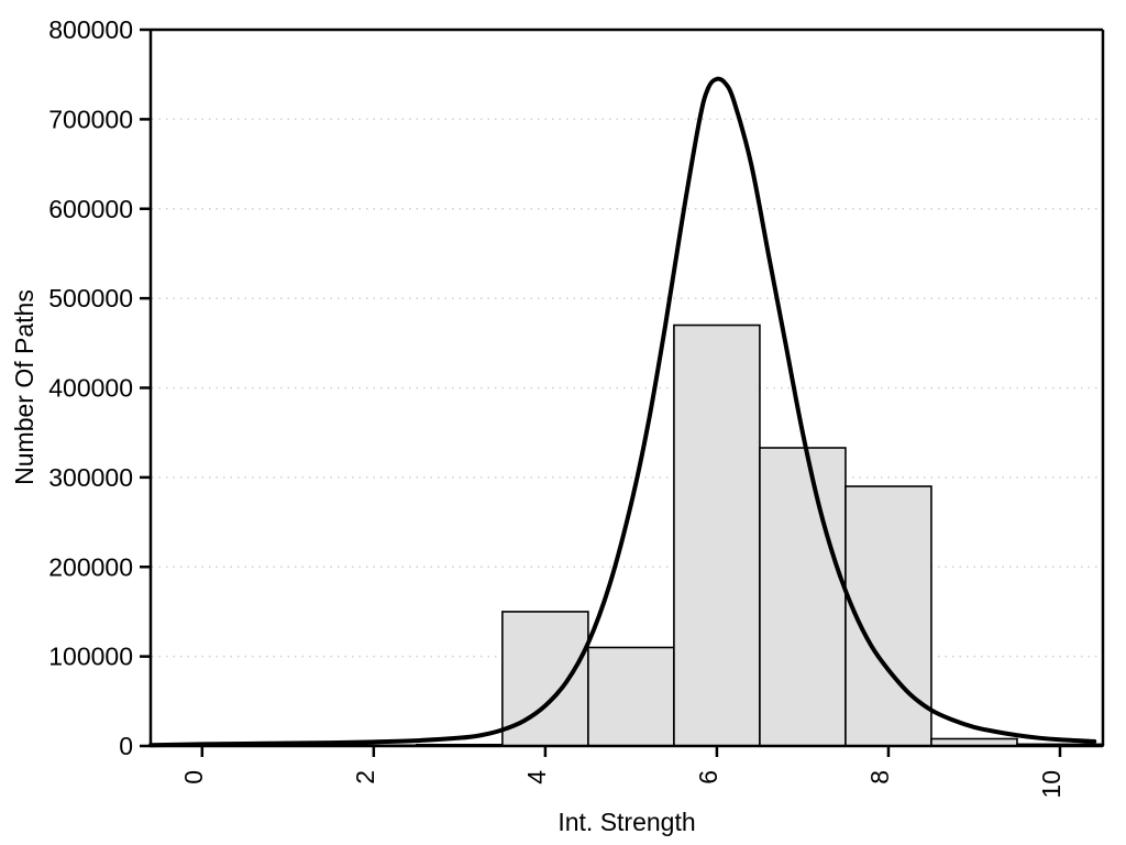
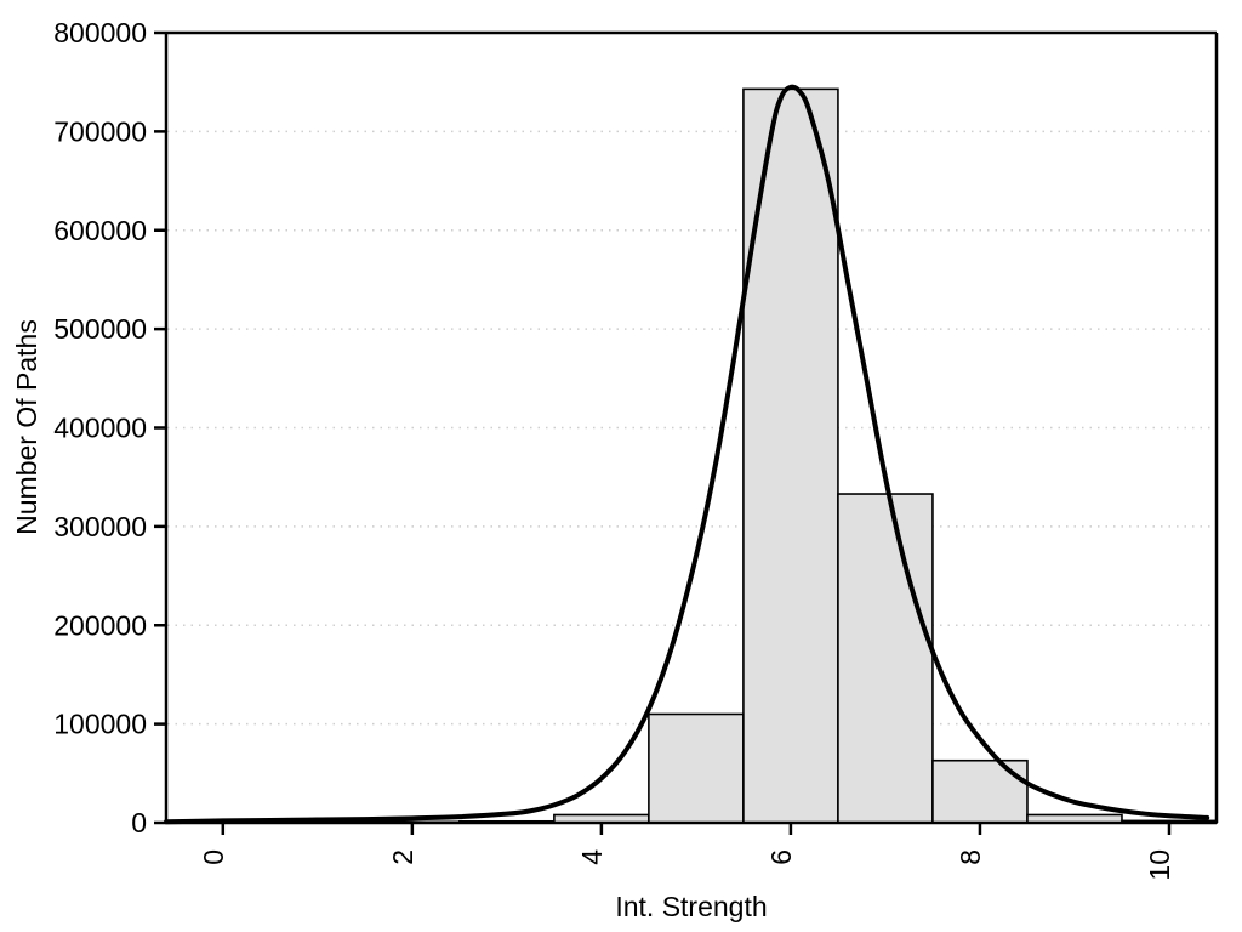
4: 150000 -> 10000
6: 470000 -> 740000
8: 290000 -> 60000
